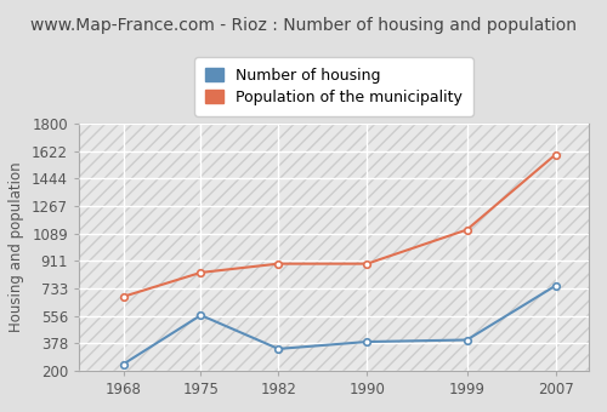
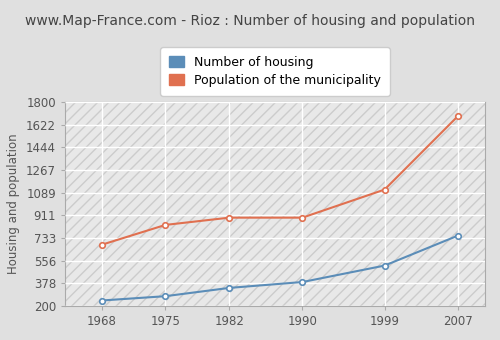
Number of housing/1975: 560 -> 280
Number of housing/1999: 400 -> 520
Population of the municipality/2007: 1600 -> 1690
